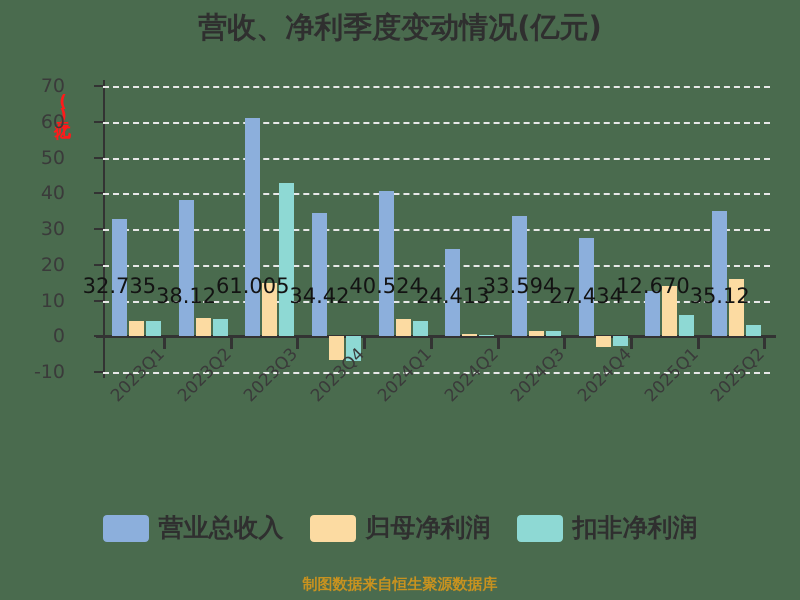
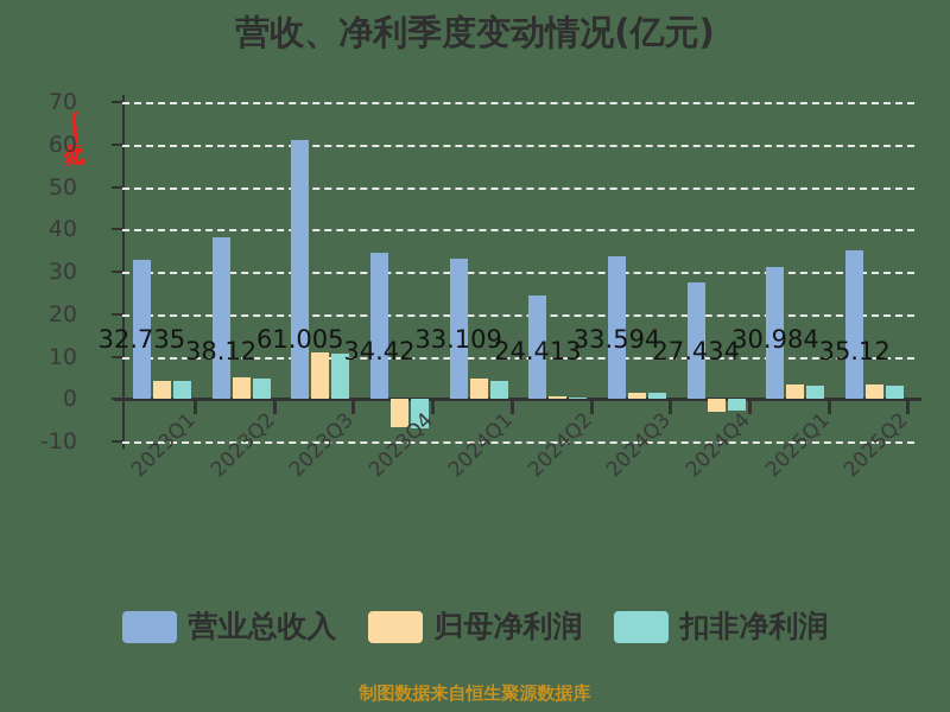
归母净利润/2023Q3: 15 -> 11
扣非净利润/2023Q3: 43 -> 11
营业总收入/2024Q1: 40.524 -> 33.109
营业总收入/2025Q1: 12.670 -> 30.984
归母净利润/2025Q1: 14 -> 3
扣非净利润/2025Q1: 6 -> 3
归母净利润/2025Q2: 16 -> 3
